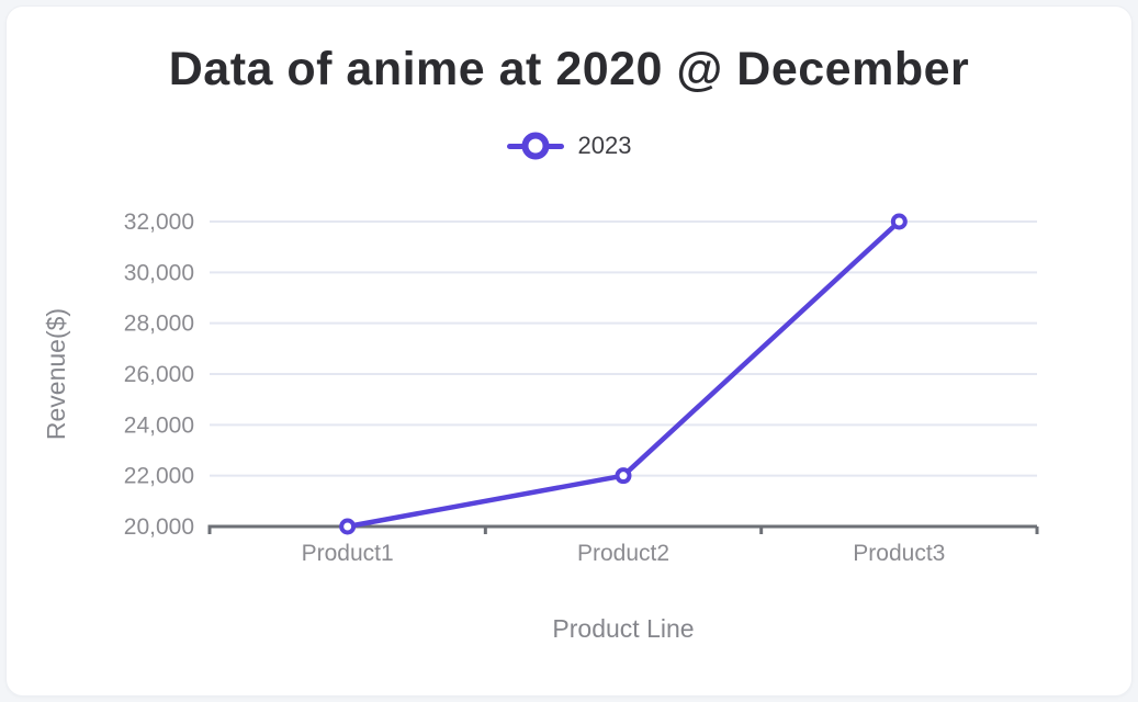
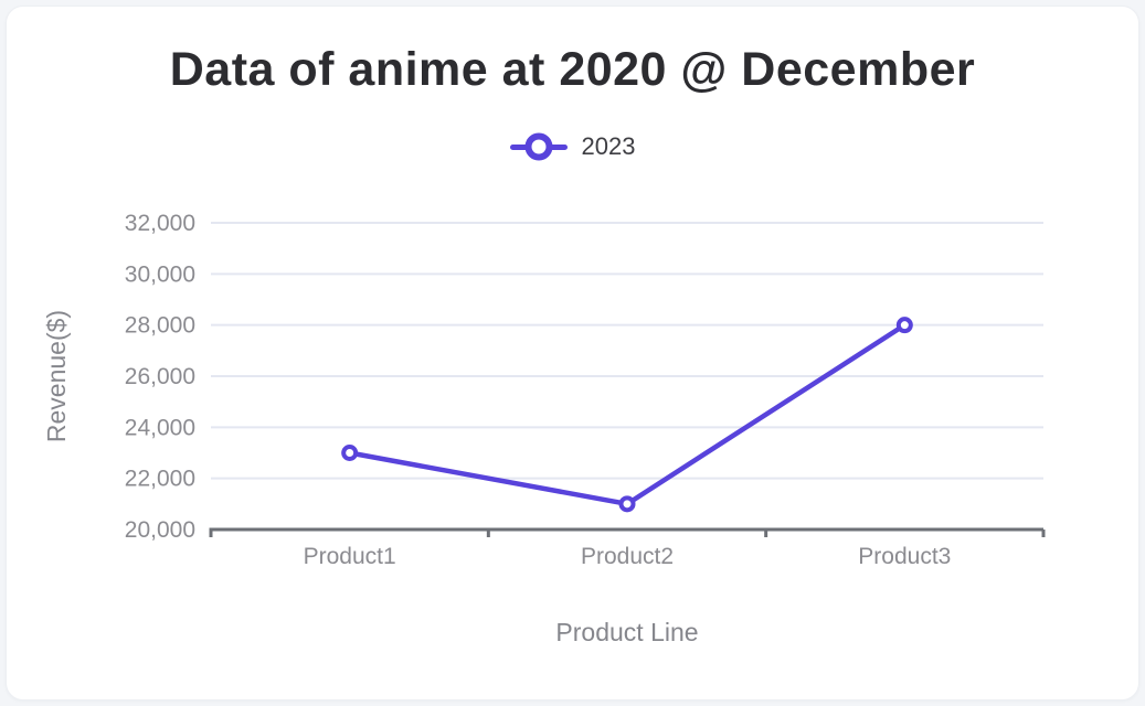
Product1: 20000 -> 23000
Product2: 22000 -> 21000
Product3: 32000 -> 28000
